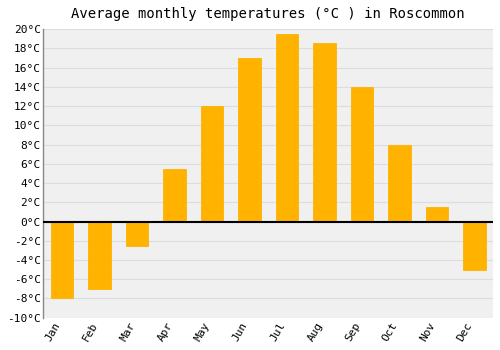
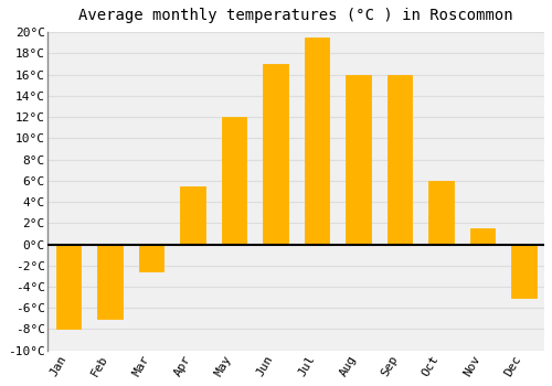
Aug: 18.5°C -> 16.0°C
Sep: 14.0°C -> 16.0°C
Oct: 8.0°C -> 6.0°C
